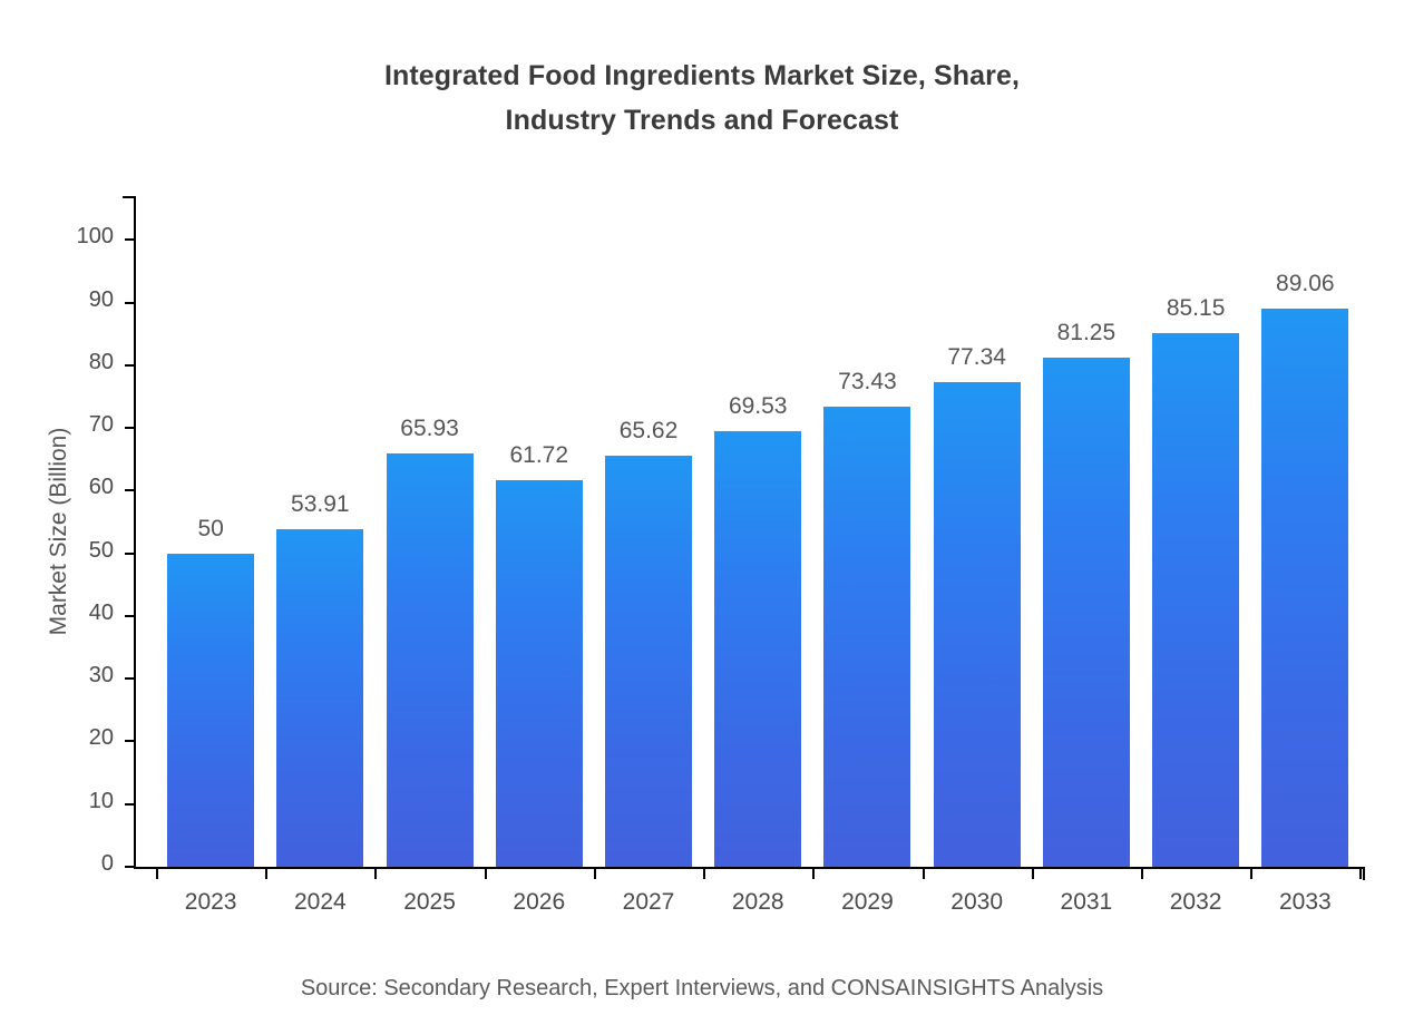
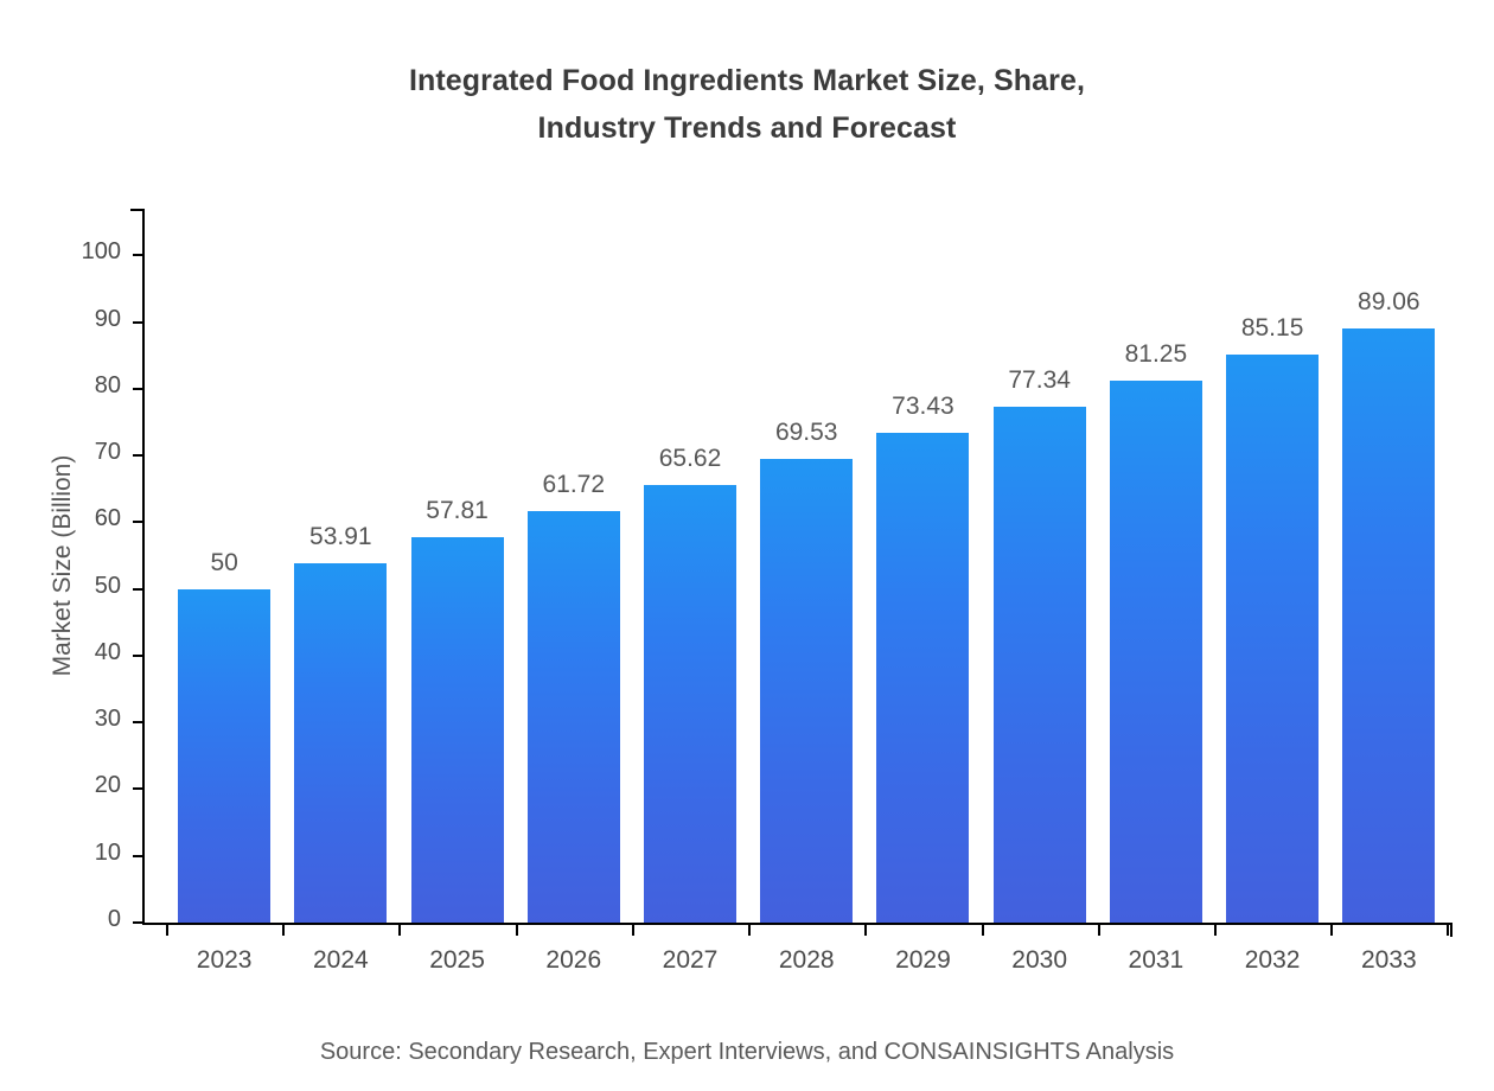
2025: 65.93 -> 57.81
